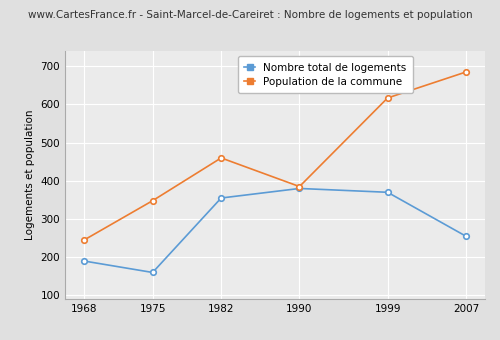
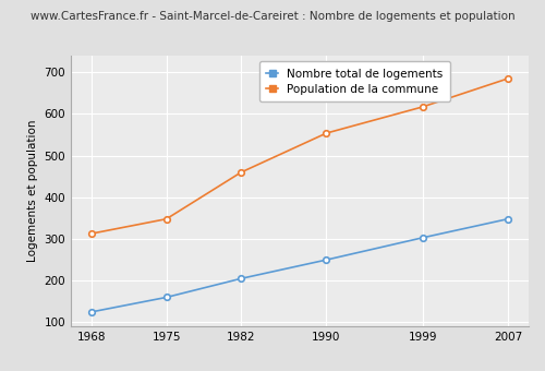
Nombre total de logements/1968: 190 -> 125
Population de la commune/1968: 245 -> 313
Nombre total de logements/1982: 355 -> 205
Nombre total de logements/1990: 380 -> 250
Population de la commune/1990: 385 -> 554
Nombre total de logements/1999: 370 -> 303
Nombre total de logements/2007: 255 -> 348
